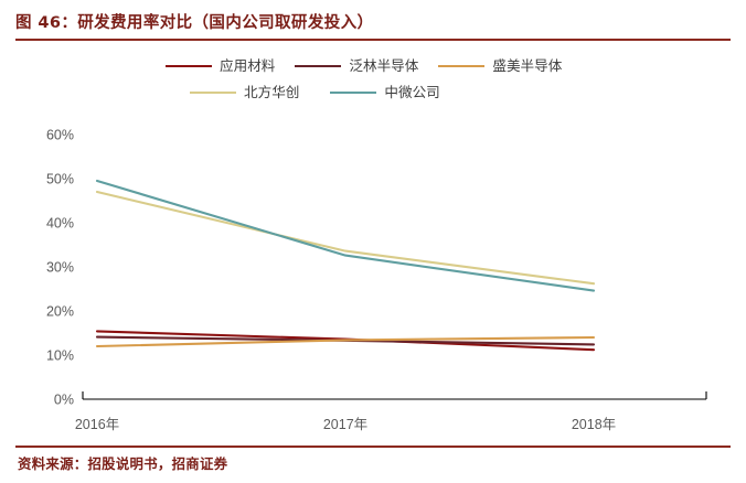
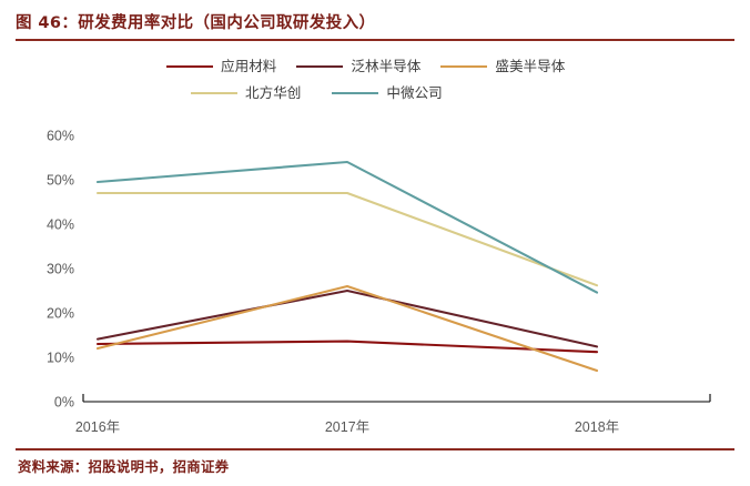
应用材料/2016年: 15% -> 13%
泛林半导体/2017年: 13% -> 25%
盛美半导体/2017年: 13% -> 26%
北方华创/2017年: 34% -> 47%
中微公司/2017年: 33% -> 54%
盛美半导体/2018年: 14% -> 7%
